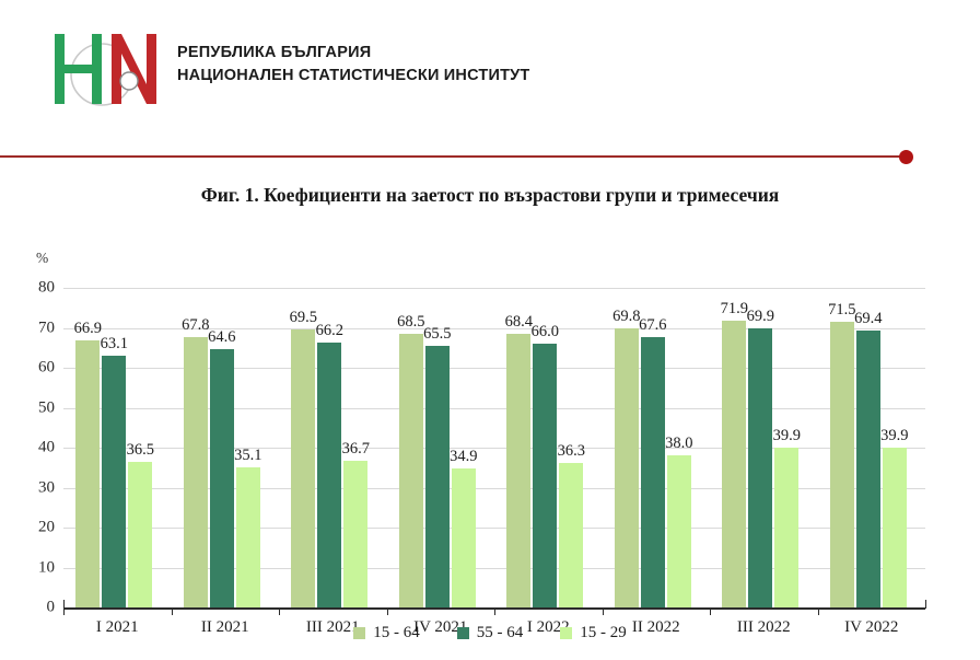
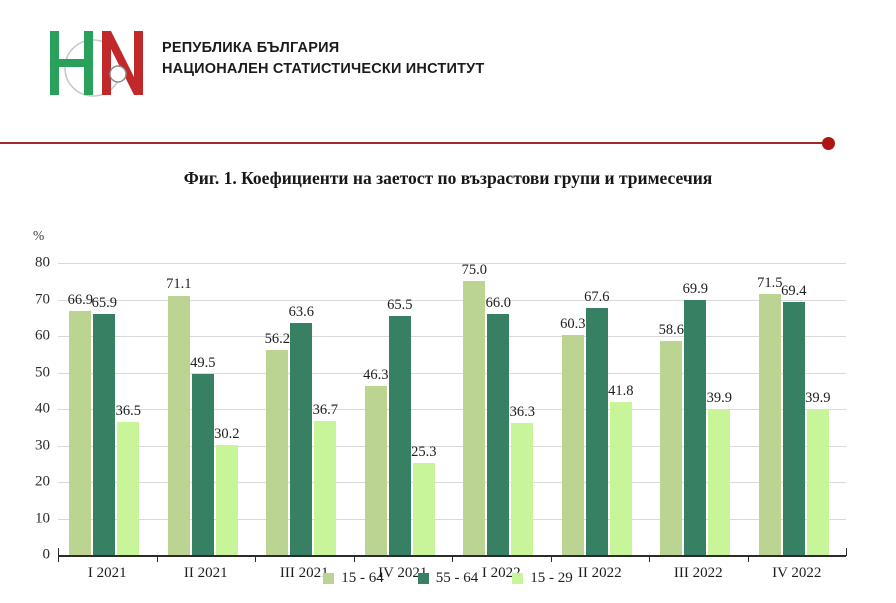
55 - 64/I 2021: 63.1 -> 65.9
15 - 64/II 2021: 67.8 -> 71.1
55 - 64/II 2021: 64.6 -> 49.5
15 - 29/II 2021: 35.1 -> 30.2
15 - 64/III 2021: 69.5 -> 56.2
55 - 64/III 2021: 66.2 -> 63.6
15 - 64/IV 2021: 68.5 -> 46.3
15 - 29/IV 2021: 34.9 -> 25.3
15 - 64/I 2022: 68.4 -> 75.0
15 - 64/II 2022: 69.8 -> 60.3
15 - 29/II 2022: 38.0 -> 41.8
15 - 64/III 2022: 71.9 -> 58.6
